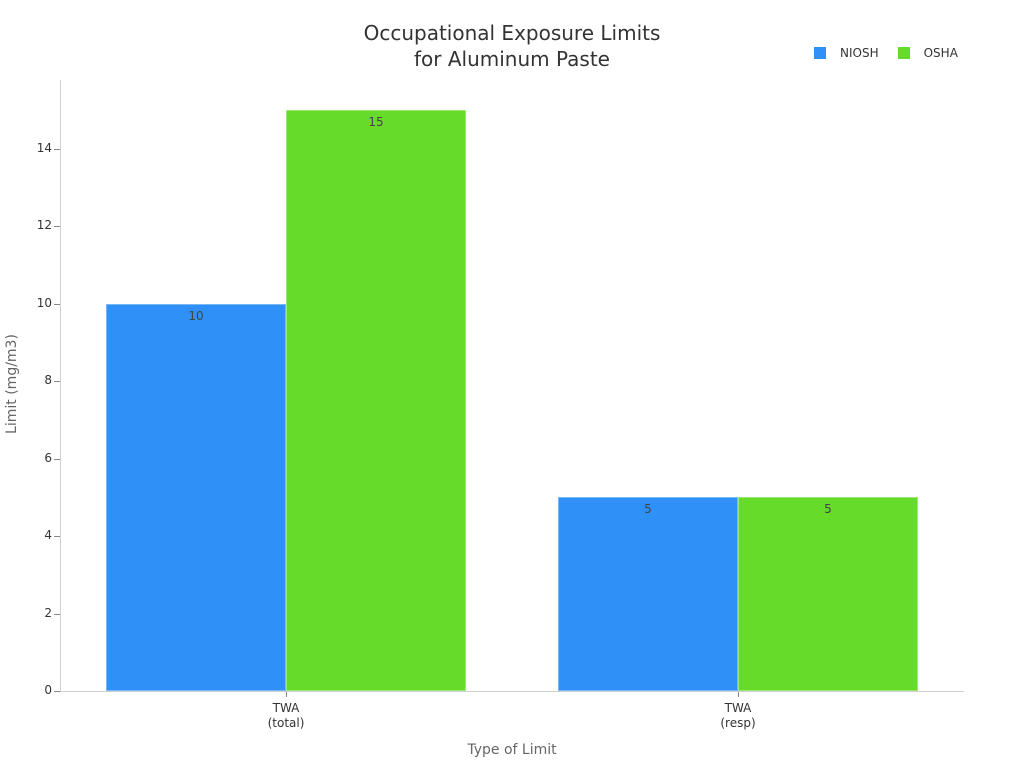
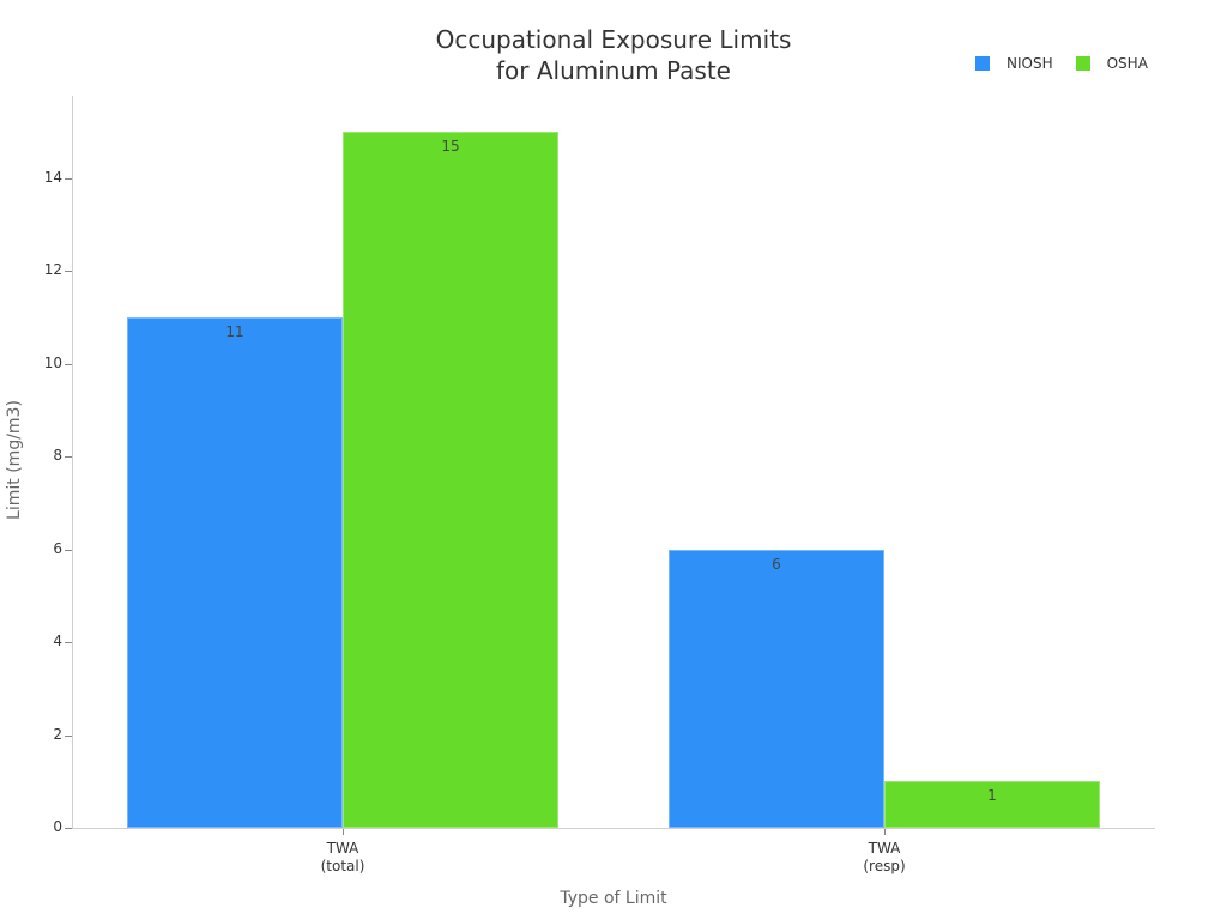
NIOSH/TWA (total): 10 -> 11
NIOSH/TWA (resp): 5 -> 6
OSHA/TWA (resp): 5 -> 1
